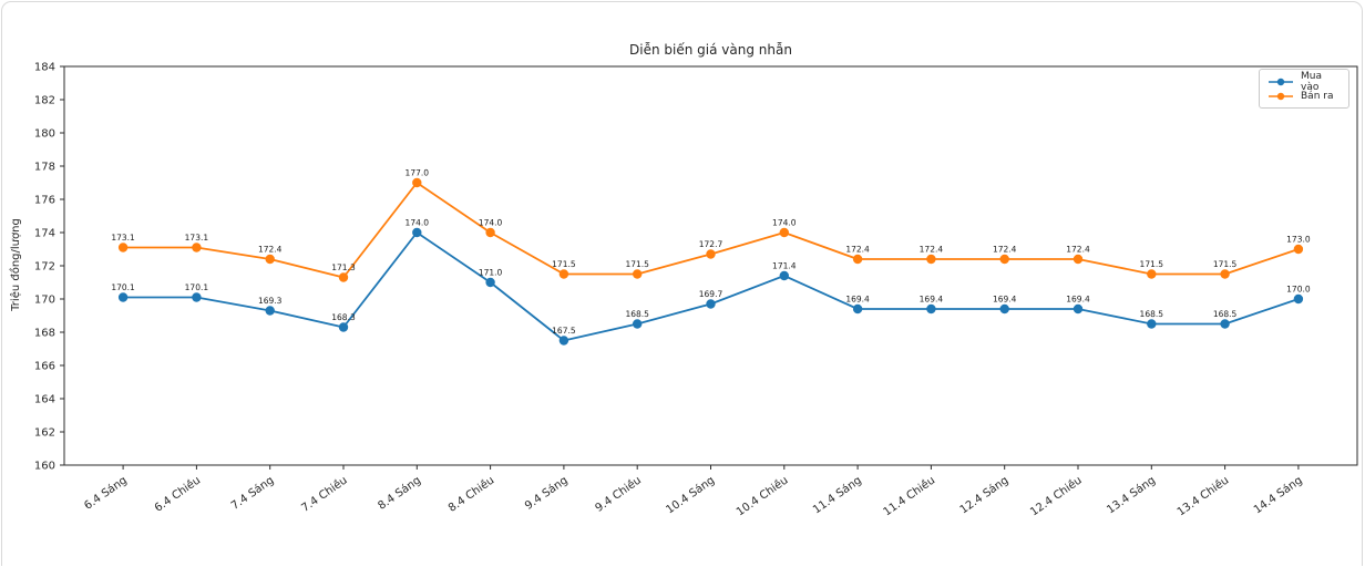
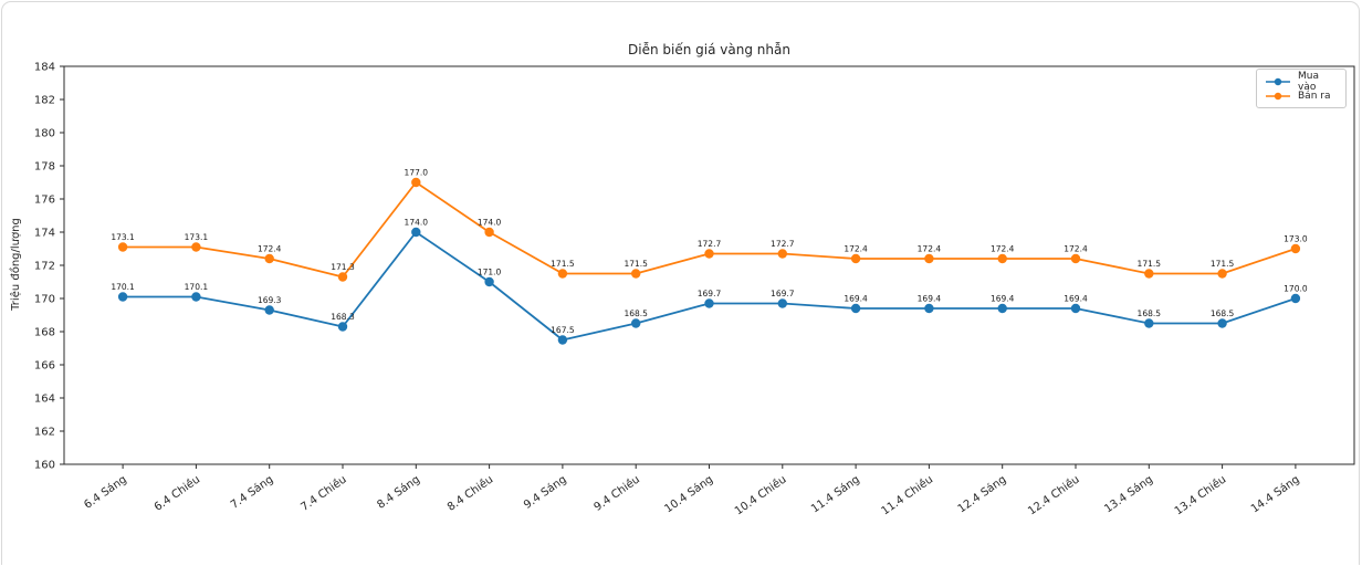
Mua vào/10.4 Chiều: 171.4 -> 169.7
Bán ra/10.4 Chiều: 174.0 -> 172.7
